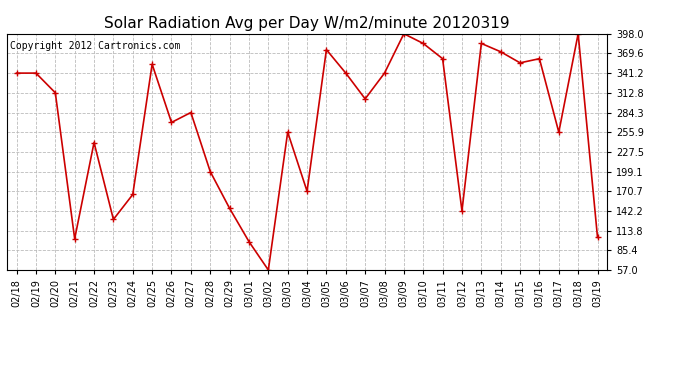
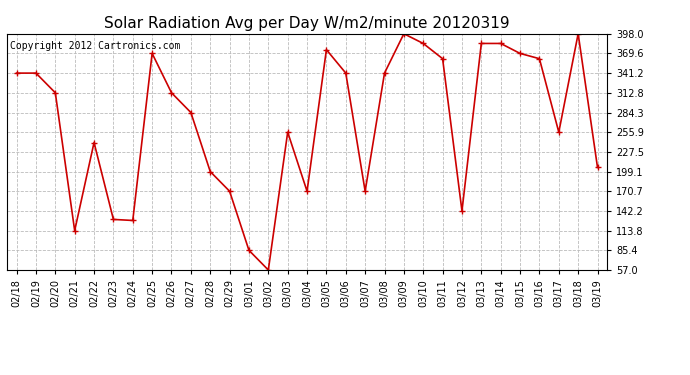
02/21: 102 -> 114
02/24: 166 -> 128
02/25: 354 -> 370
02/26: 270 -> 313
02/29: 146 -> 171
03/01: 98 -> 85
03/07: 304 -> 171
03/14: 372 -> 384
03/15: 356 -> 370
03/19: 104 -> 205
